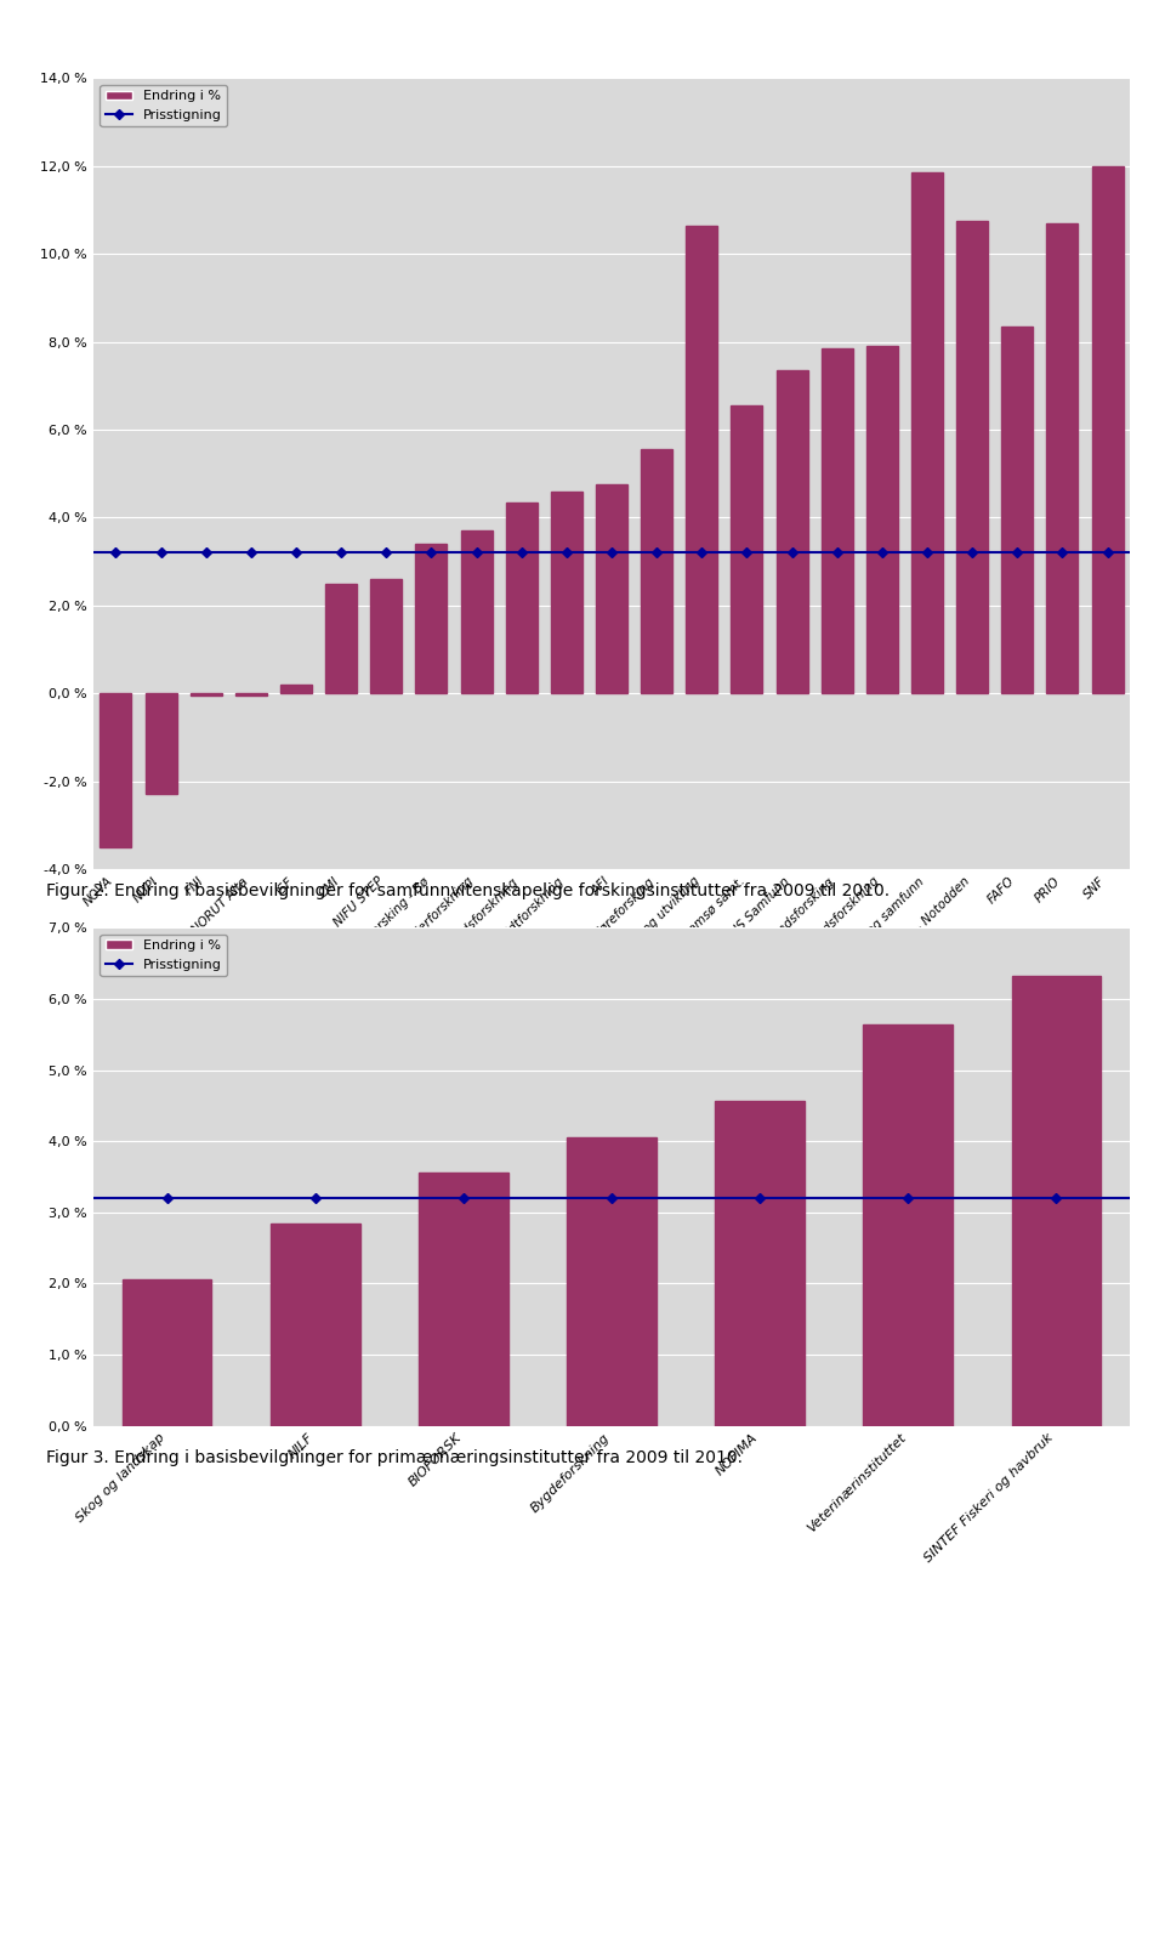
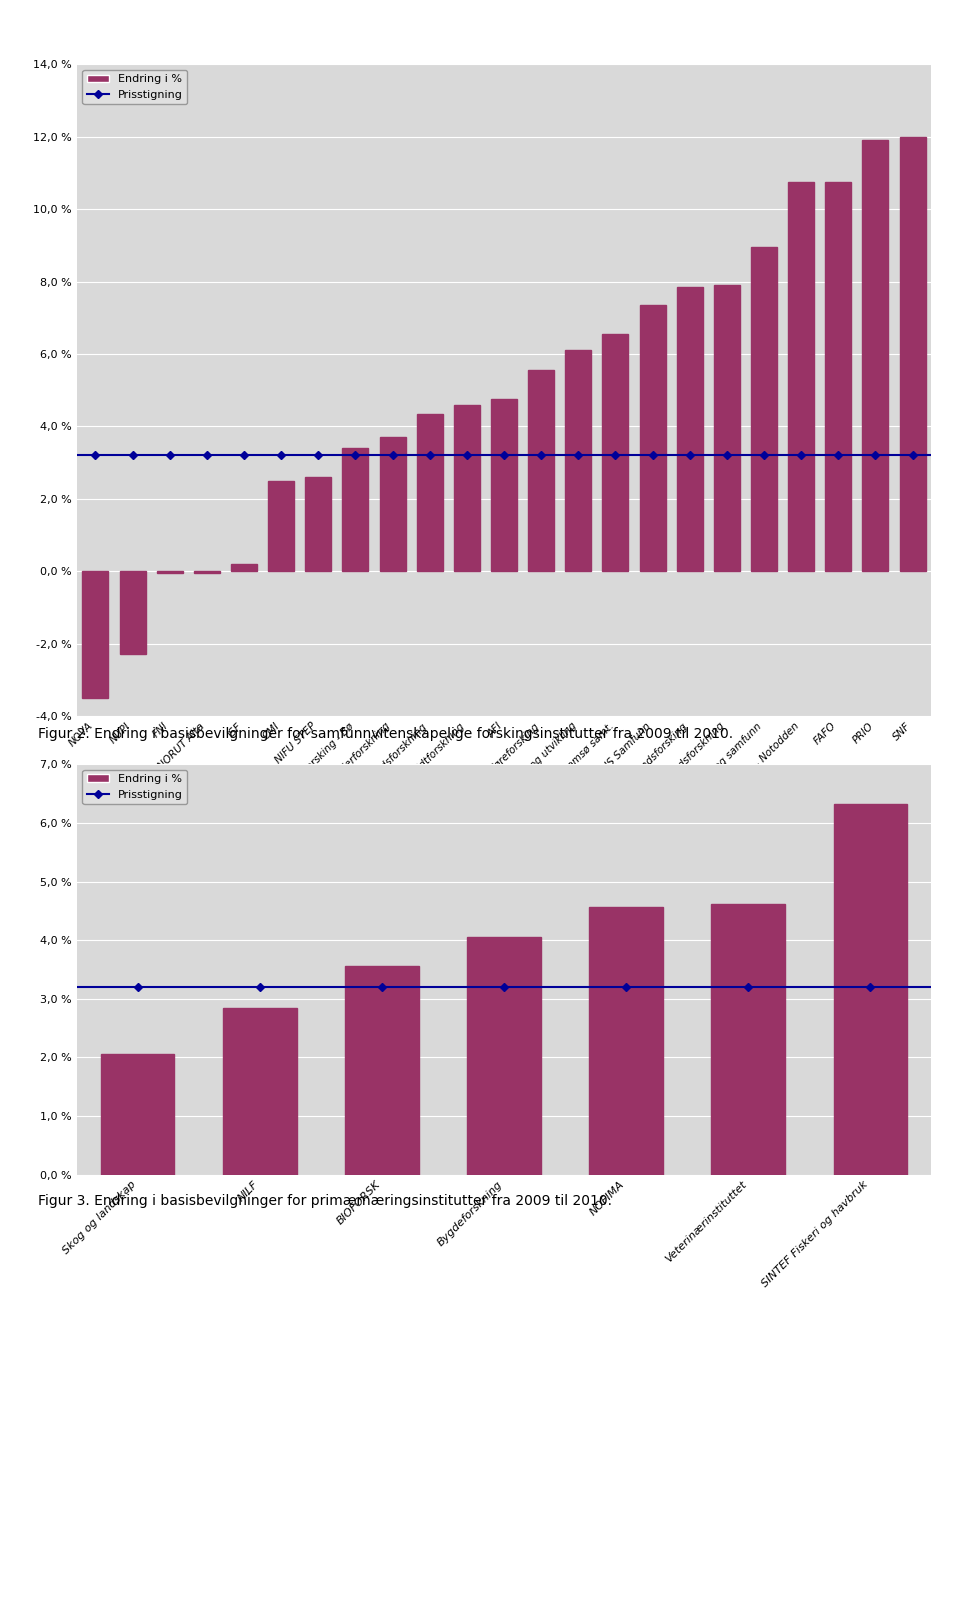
Endring i %/Trøndelag forskning og utvikling: 10,65 % -> 6,10 %
Endring i %/SINTEF Teknologi og samfunn: 11,85 % -> 8,95 %
Endring i %/FAFO: 8,35 % -> 10,75 %
Endring i %/PRIO: 10,70 % -> 11,90 %
Endring i %/Veterinærinstituttet: 5,64 % -> 4,62 %
